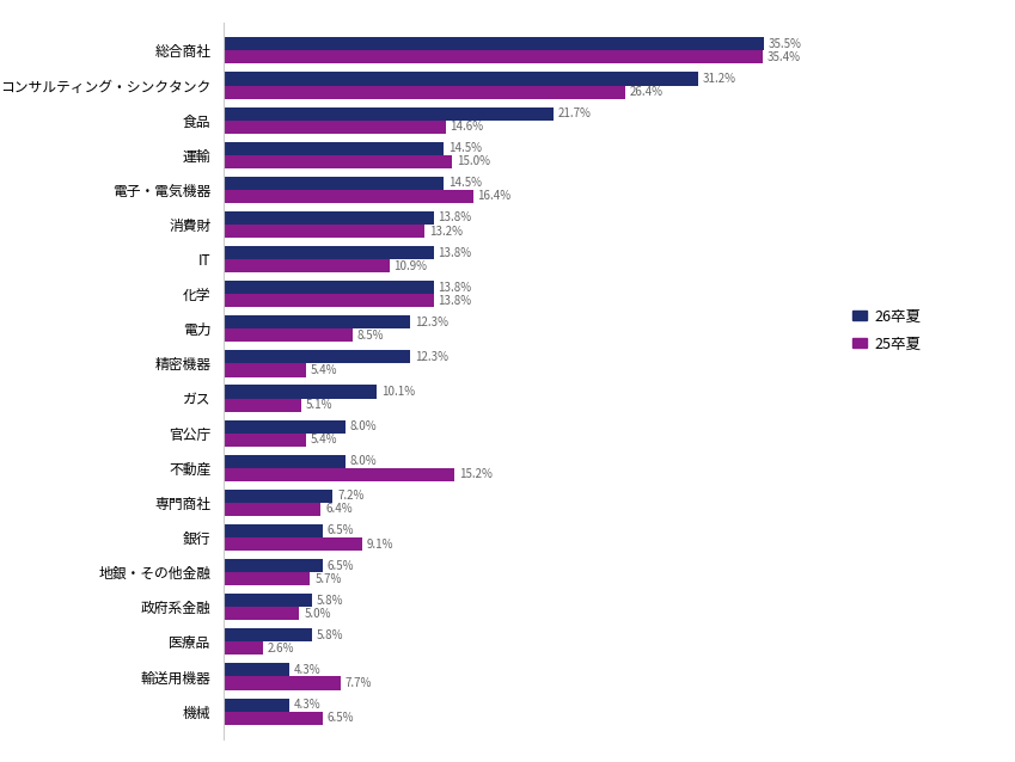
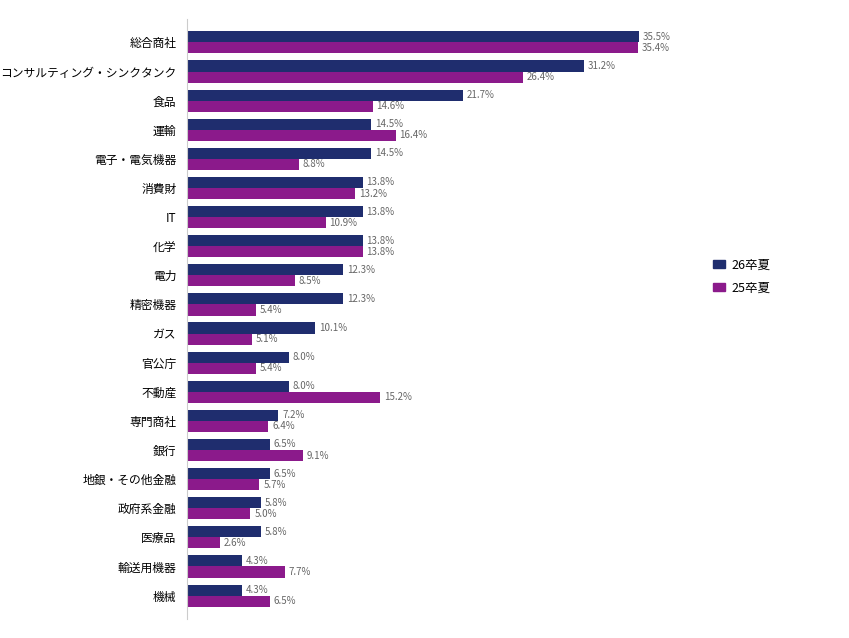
25卒夏/運輸: 15.0% -> 16.4%
25卒夏/電子・電気機器: 16.4% -> 8.8%
